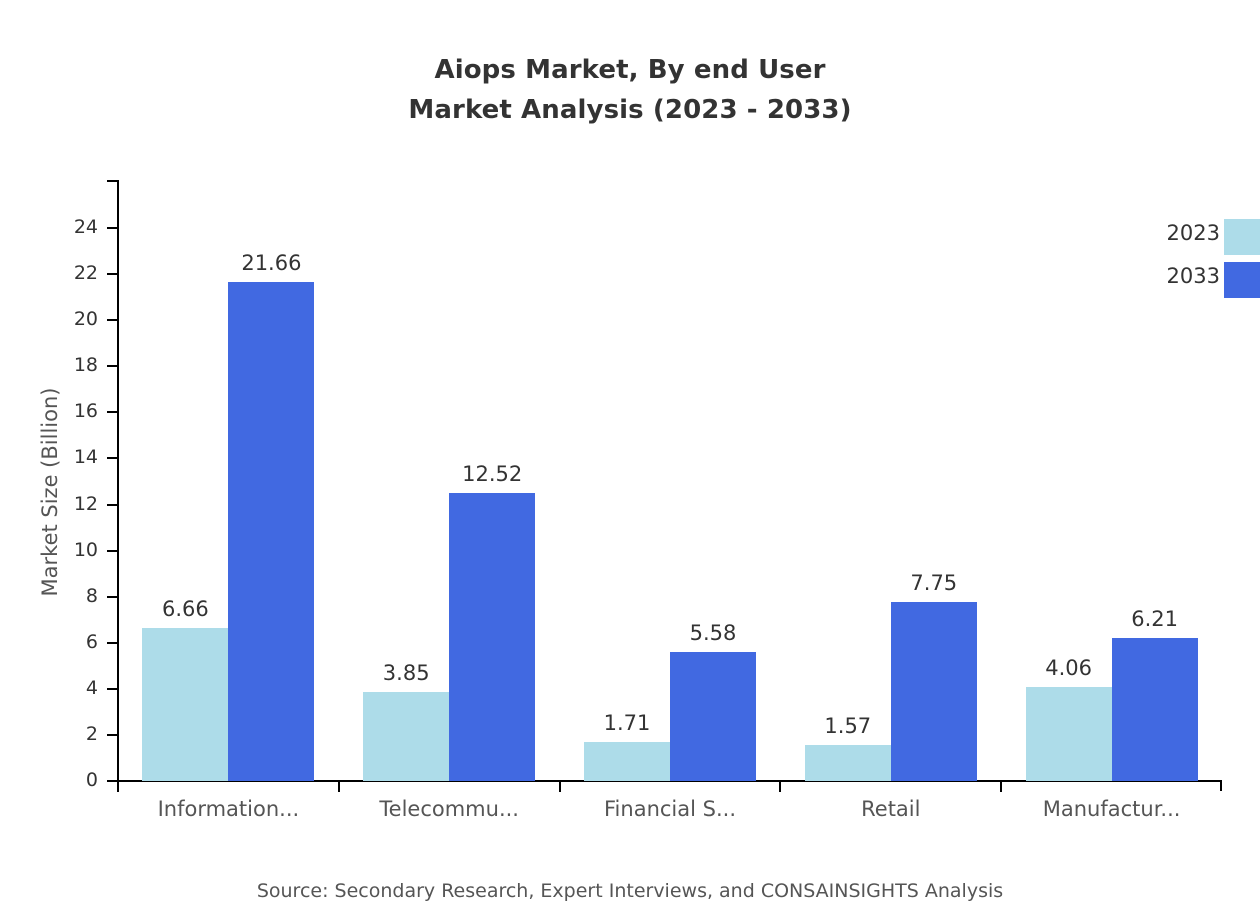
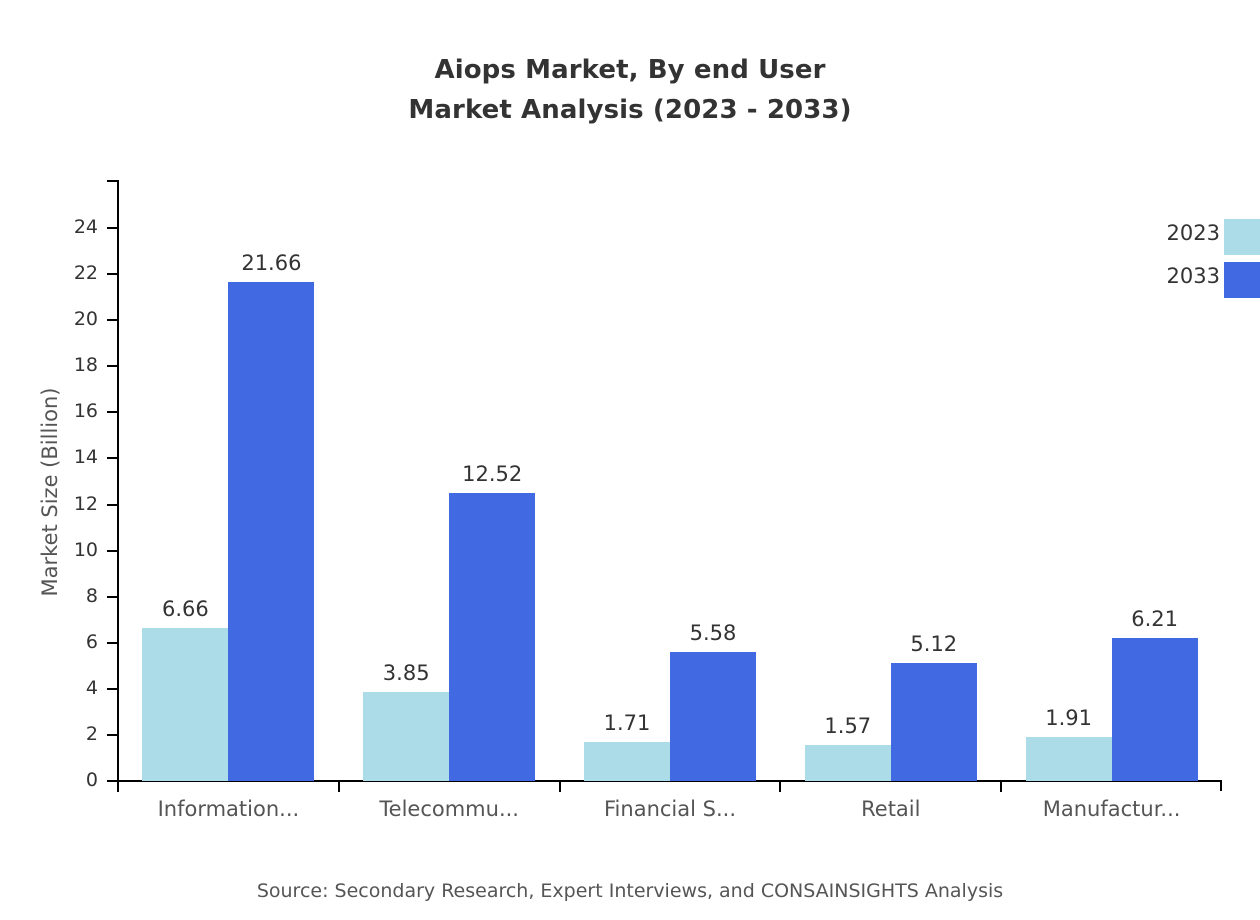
2033/Retail: 7.75 -> 5.12
2023/Manufactur...: 4.06 -> 1.91
